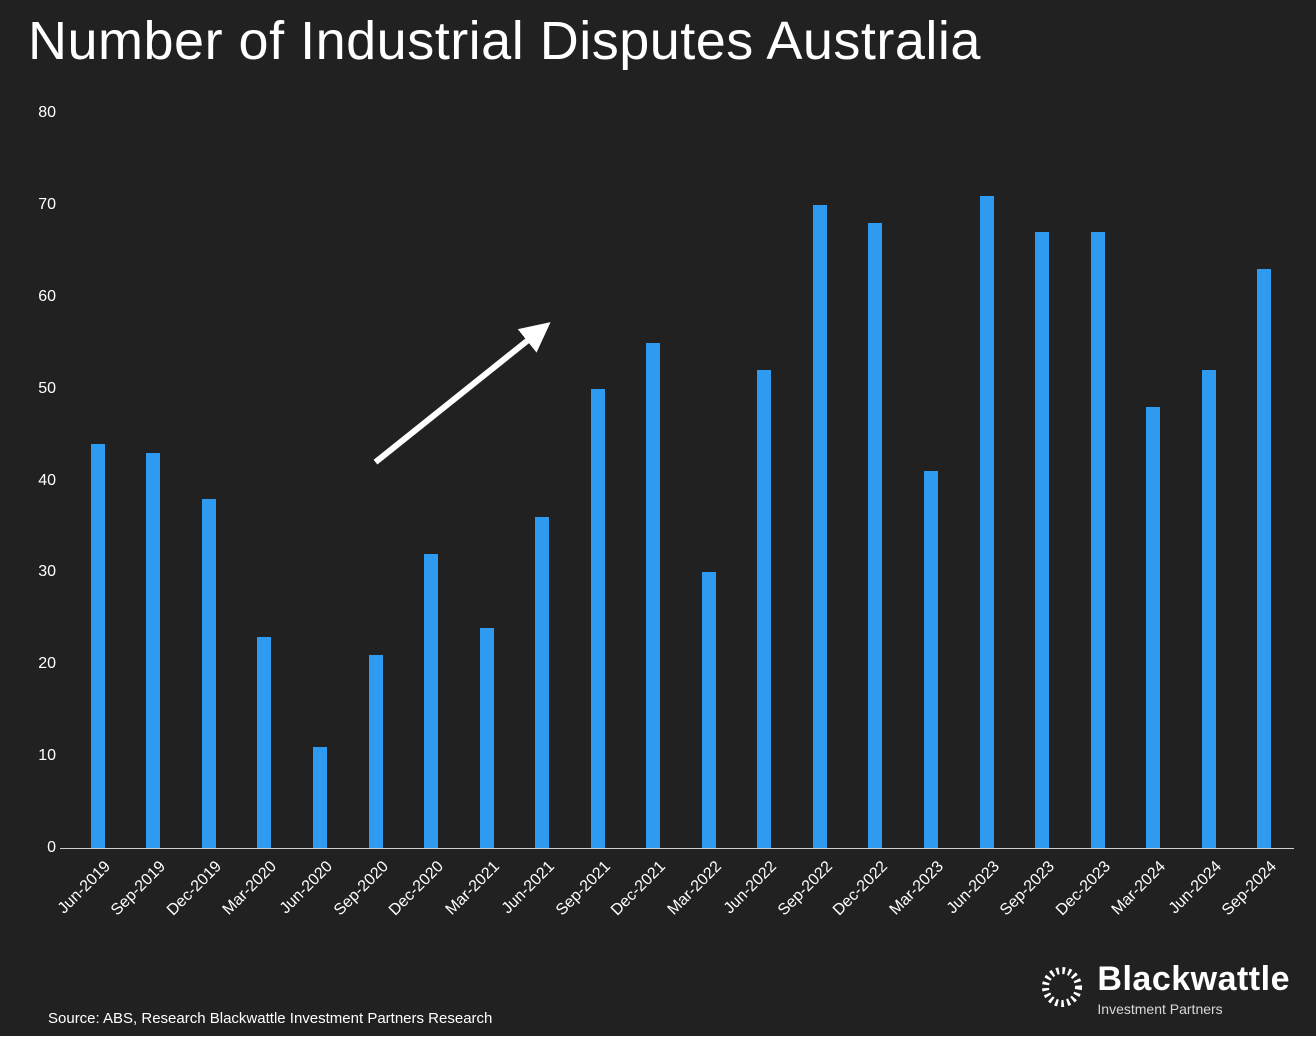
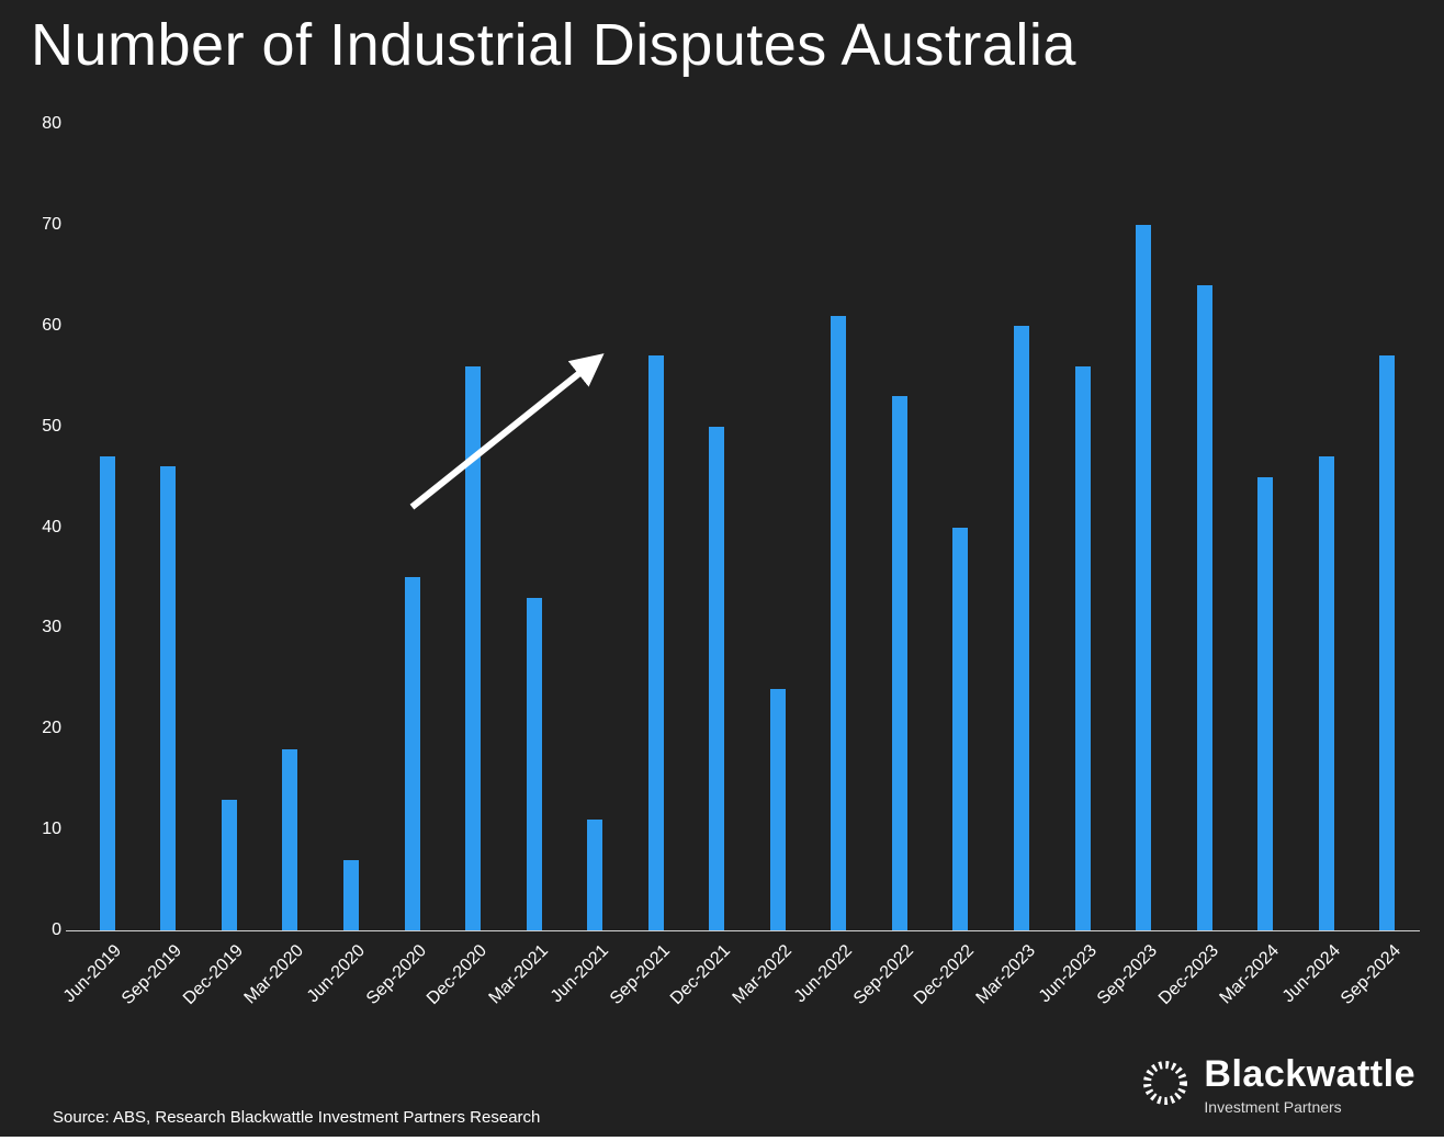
Jun-2019: 44 -> 47
Sep-2019: 43 -> 46
Dec-2019: 38 -> 13
Mar-2020: 23 -> 18
Jun-2020: 11 -> 7
Sep-2020: 21 -> 35
Dec-2020: 32 -> 56
Mar-2021: 24 -> 33
Jun-2021: 36 -> 11
Sep-2021: 50 -> 57
Dec-2021: 55 -> 50
Mar-2022: 30 -> 24
Jun-2022: 52 -> 61
Sep-2022: 70 -> 53
Dec-2022: 68 -> 40
Mar-2023: 41 -> 60
Jun-2023: 71 -> 56
Sep-2023: 67 -> 70
Dec-2023: 67 -> 64
Mar-2024: 48 -> 45
Jun-2024: 52 -> 47
Sep-2024: 63 -> 57
